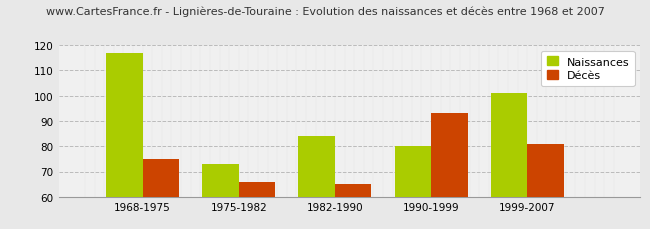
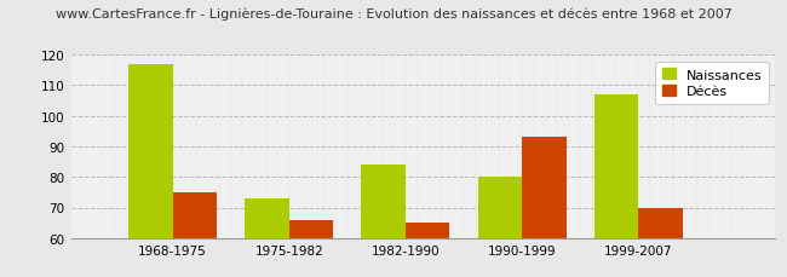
Naissances/1999-2007: 101 -> 107
Décès/1999-2007: 81 -> 70
